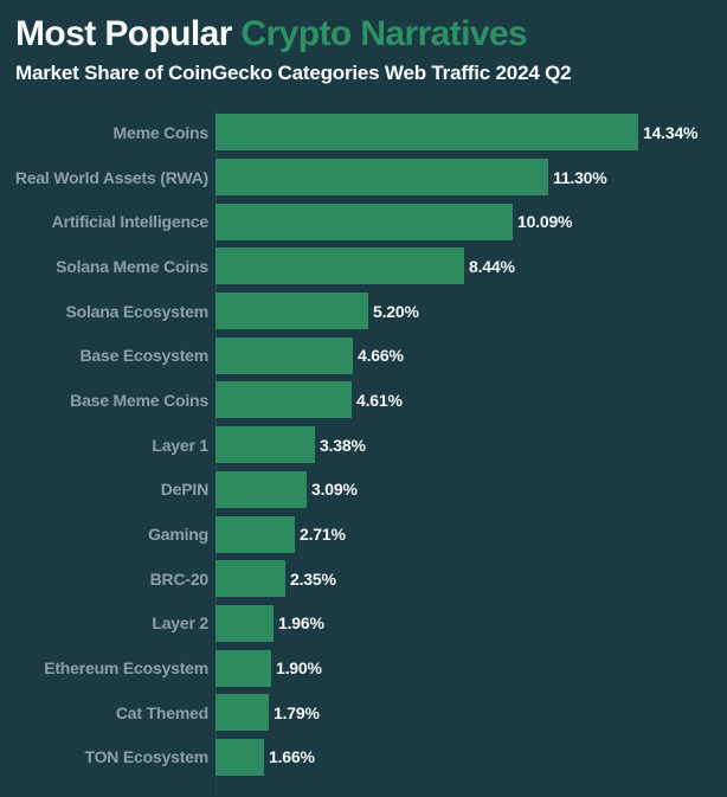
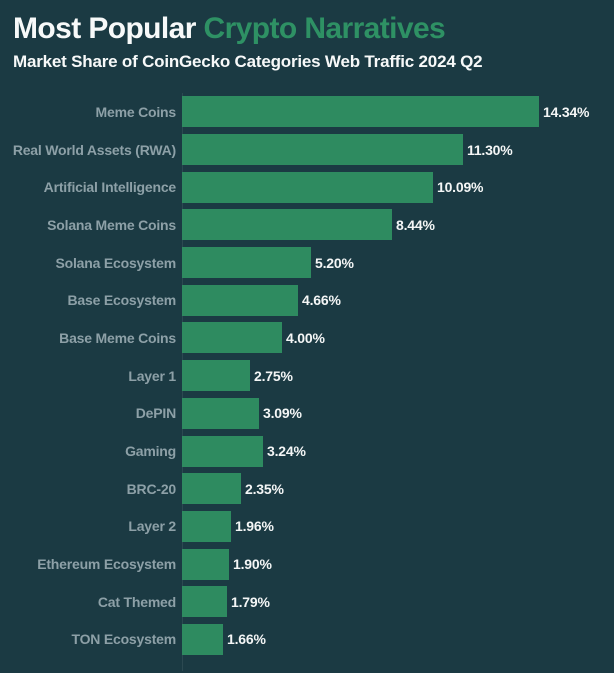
Base Meme Coins: 4.61% -> 4.00%
Layer 1: 3.38% -> 2.75%
Gaming: 2.71% -> 3.24%
